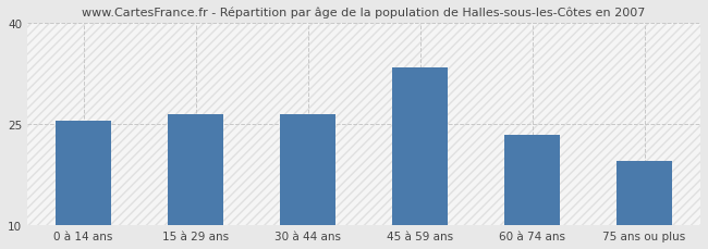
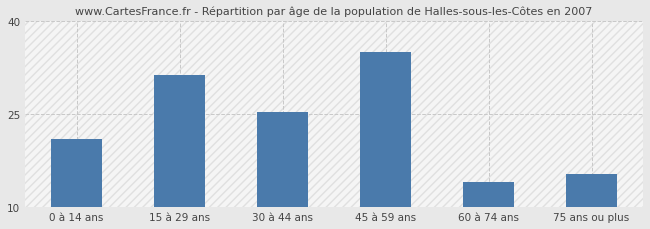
0 à 14 ans: 25.5 -> 21.0
15 à 29 ans: 26.5 -> 31.4
30 à 44 ans: 26.5 -> 25.4
45 à 59 ans: 33.5 -> 35.0
60 à 74 ans: 23.5 -> 14.0
75 ans ou plus: 19.5 -> 15.4
